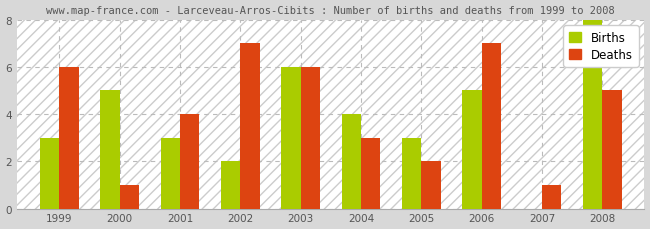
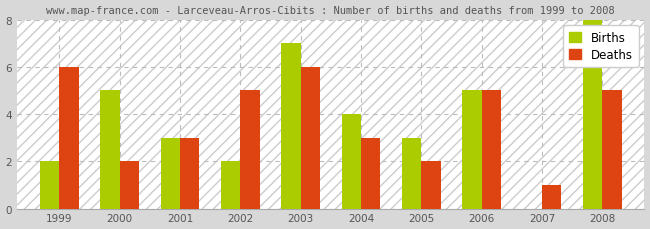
Births/1999: 3 -> 2
Deaths/2000: 1 -> 2
Deaths/2001: 4 -> 3
Deaths/2002: 7 -> 5
Births/2003: 6 -> 7
Deaths/2006: 7 -> 5
